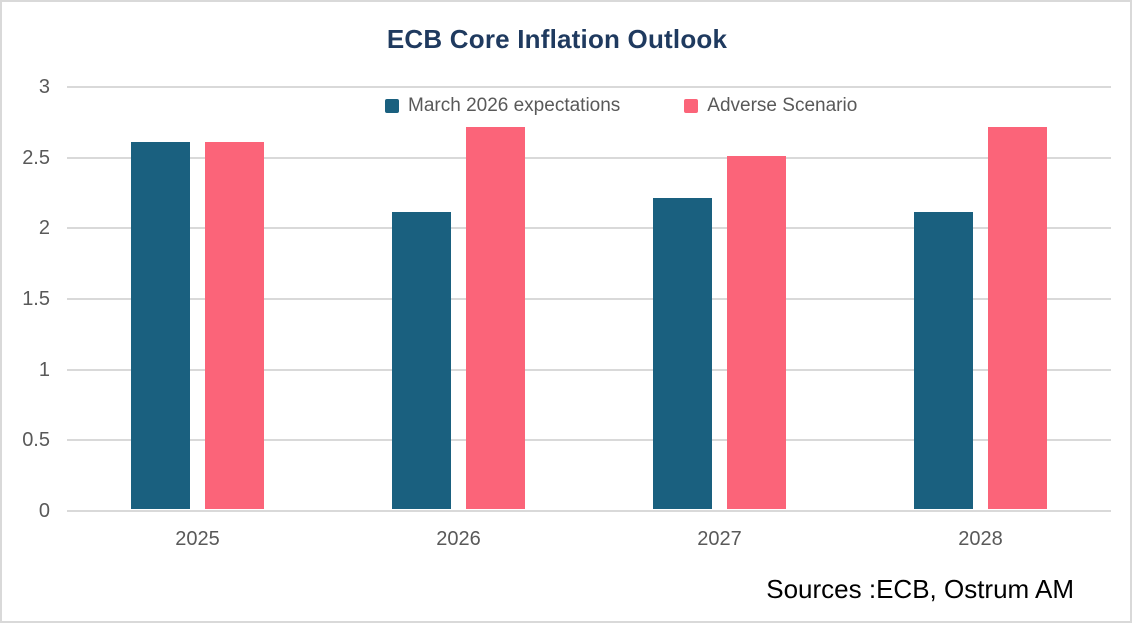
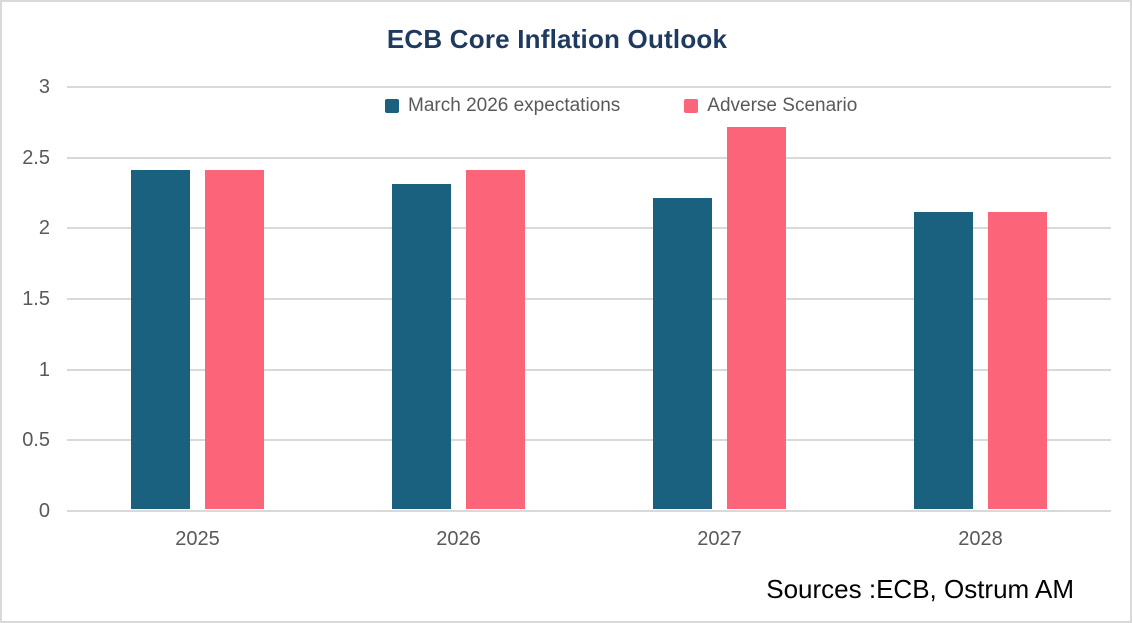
March 2026 expectations/2025: 2.6 -> 2.4
Adverse Scenario/2025: 2.6 -> 2.4
March 2026 expectations/2026: 2.1 -> 2.3
Adverse Scenario/2026: 2.7 -> 2.4
Adverse Scenario/2027: 2.5 -> 2.7
Adverse Scenario/2028: 2.7 -> 2.1
